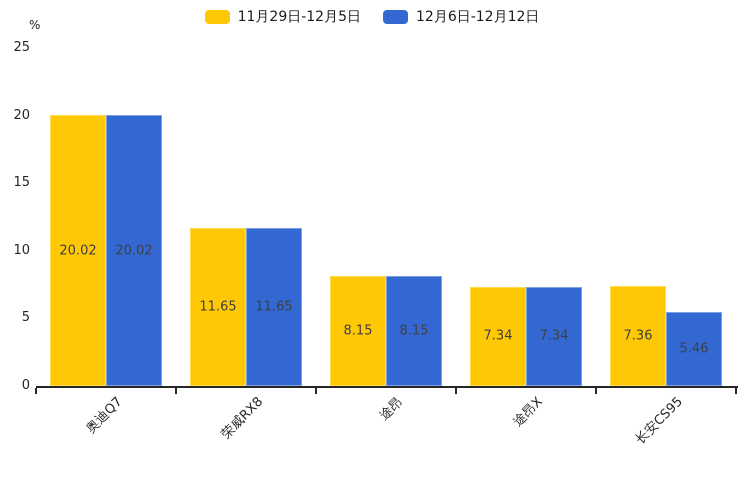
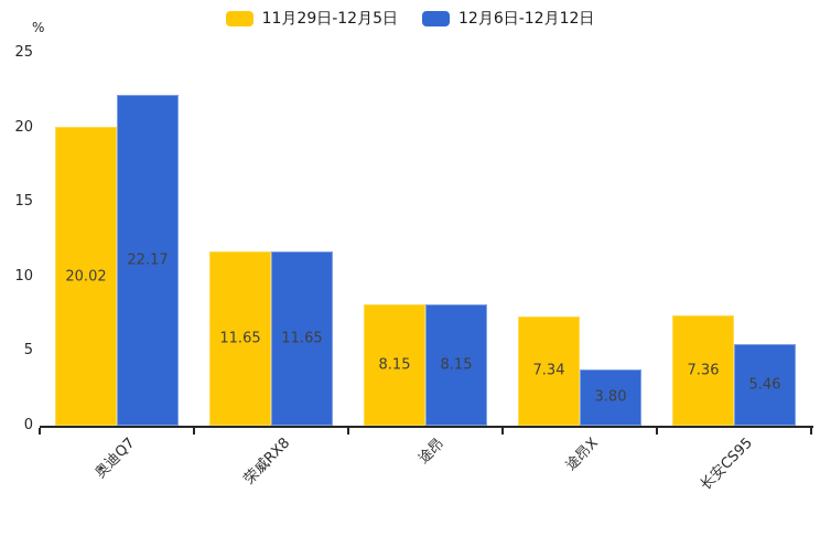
12月6日-12月12日/奥迪Q7: 20.02 -> 22.17
12月6日-12月12日/途昂X: 7.34 -> 3.80
